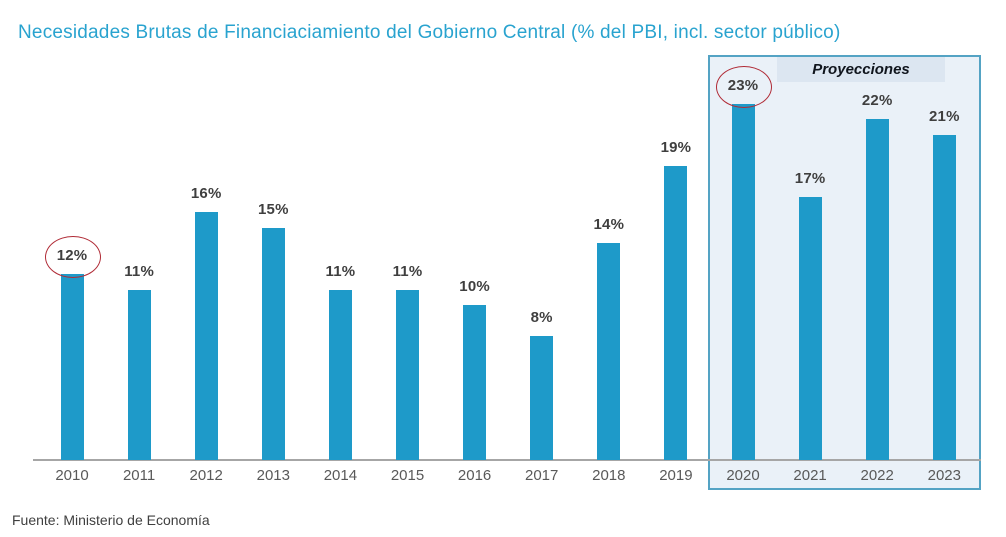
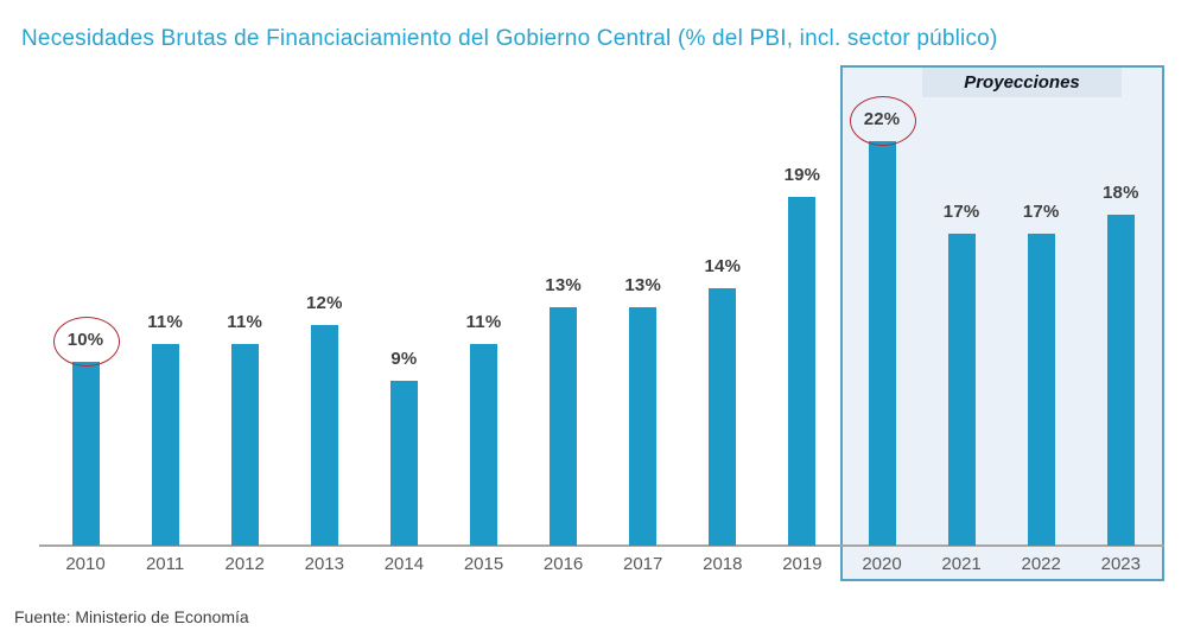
2010: 12% -> 10%
2012: 16% -> 11%
2013: 15% -> 12%
2014: 11% -> 9%
2016: 10% -> 13%
2017: 8% -> 13%
2020: 23% -> 22%
2022: 22% -> 17%
2023: 21% -> 18%
